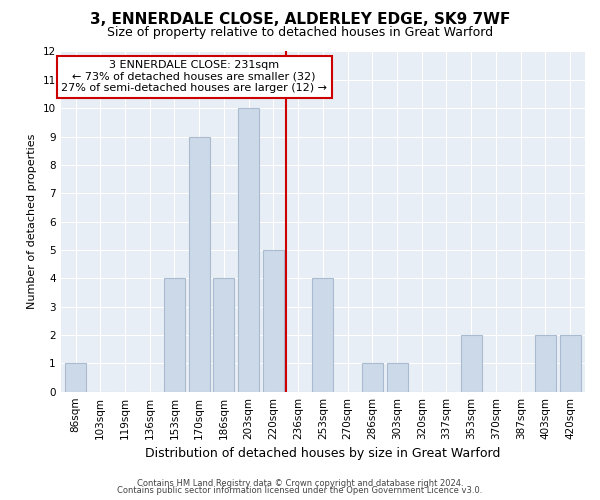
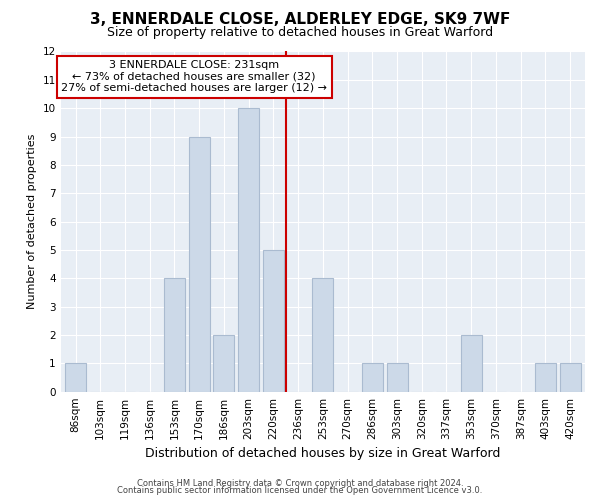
186sqm: 4 -> 2
403sqm: 2 -> 1
420sqm: 2 -> 1
